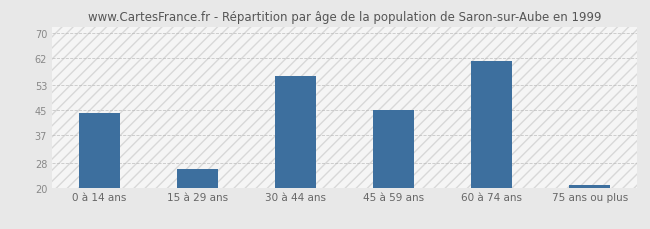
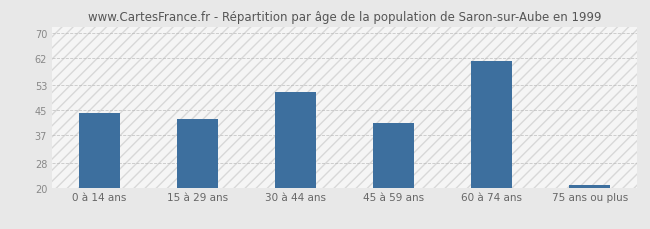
15 à 29 ans: 26 -> 42
30 à 44 ans: 56 -> 51
45 à 59 ans: 45 -> 41
